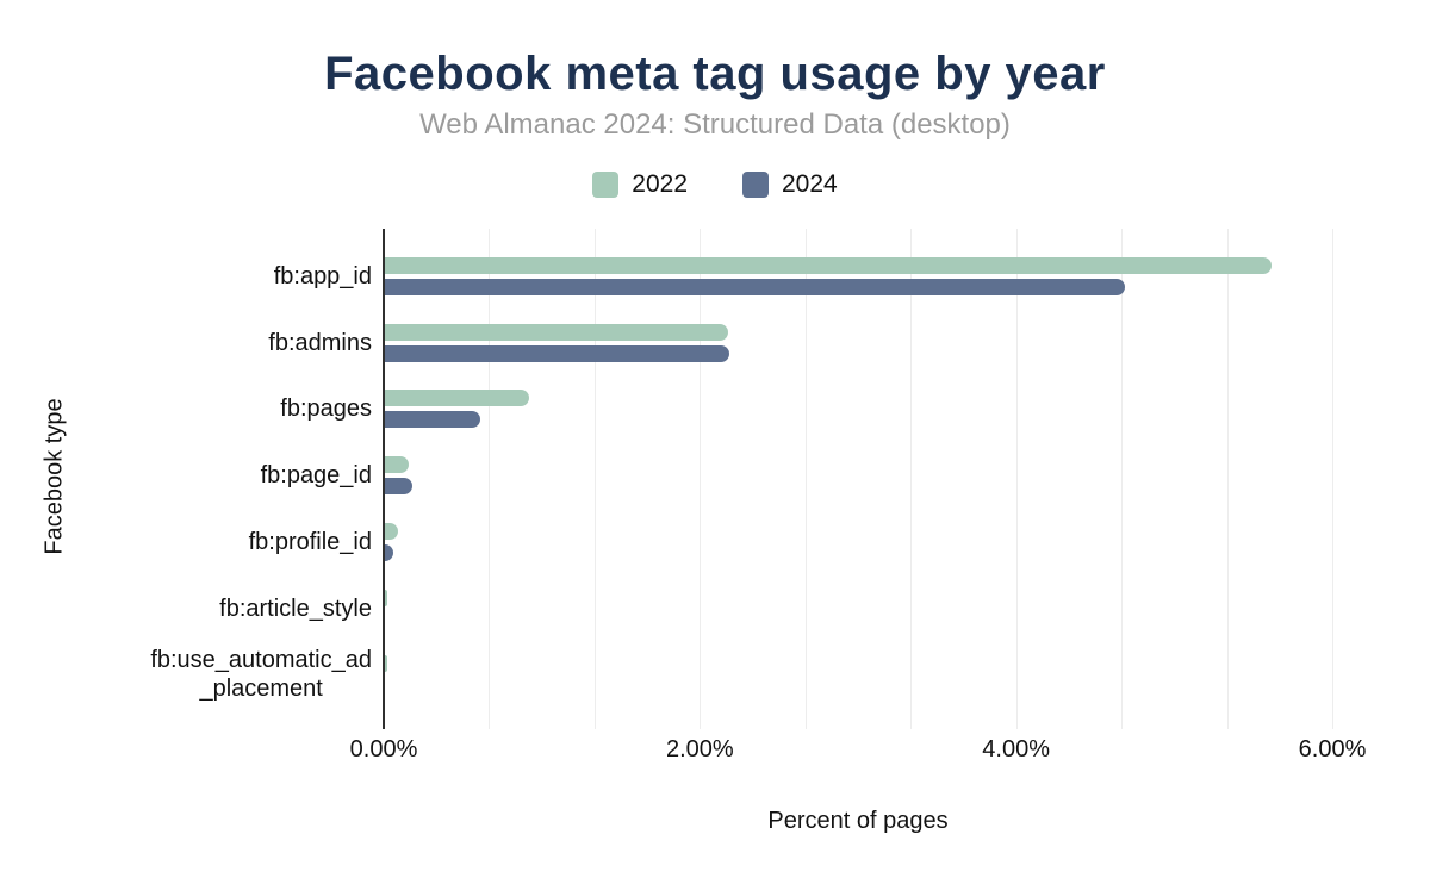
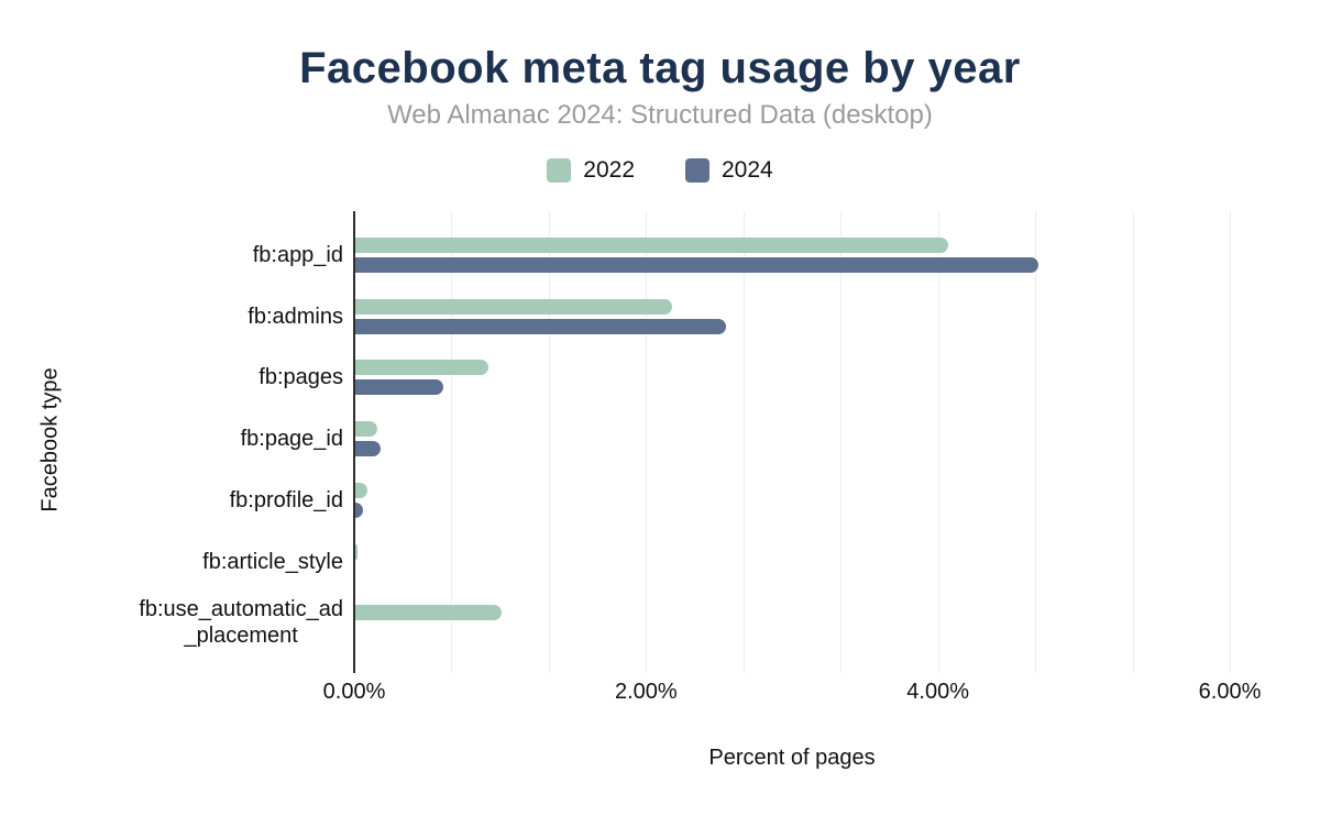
2022/fb:app_id: 5.61% -> 4.06%
2024/fb:admins: 2.18% -> 2.54%
2022/fb:use_automatic_ad_placement: 0.01% -> 1.00%
